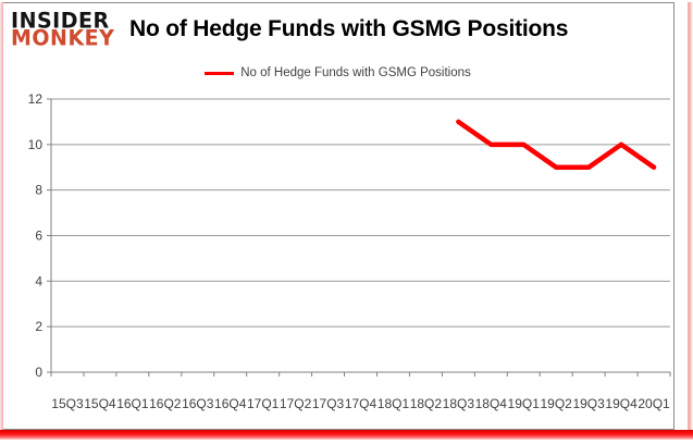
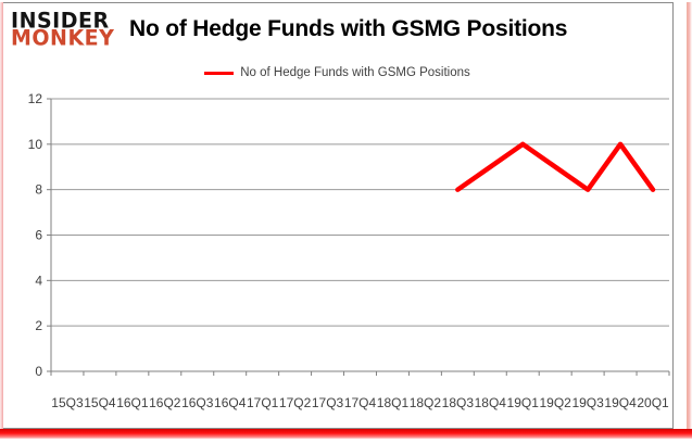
18Q3: 11 -> 8
18Q4: 10 -> 9
19Q3: 9 -> 8
20Q1: 9 -> 8
